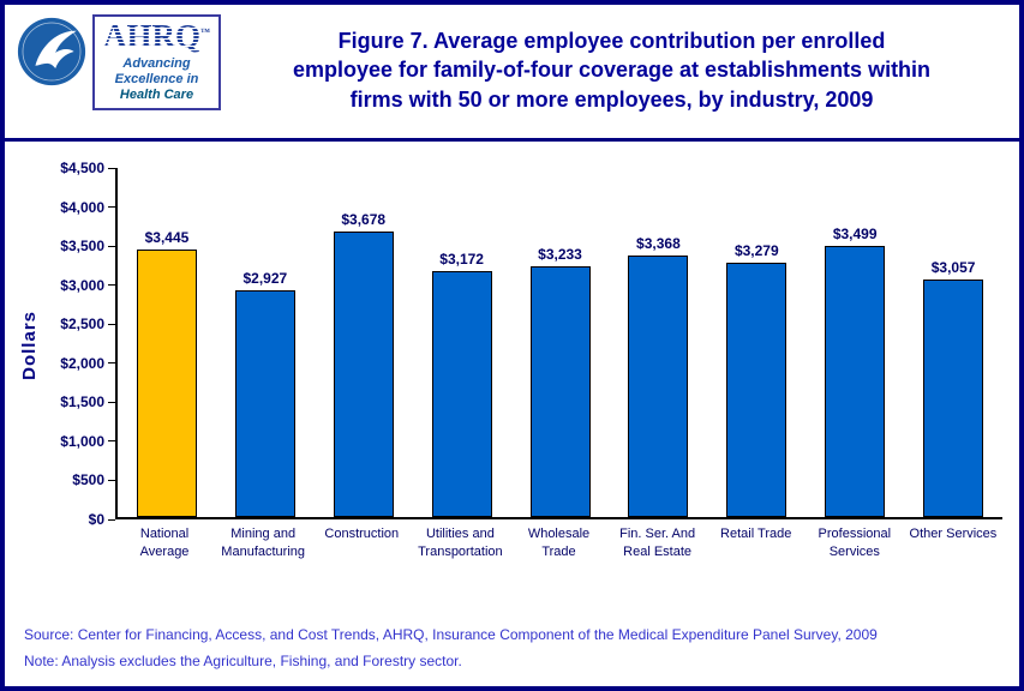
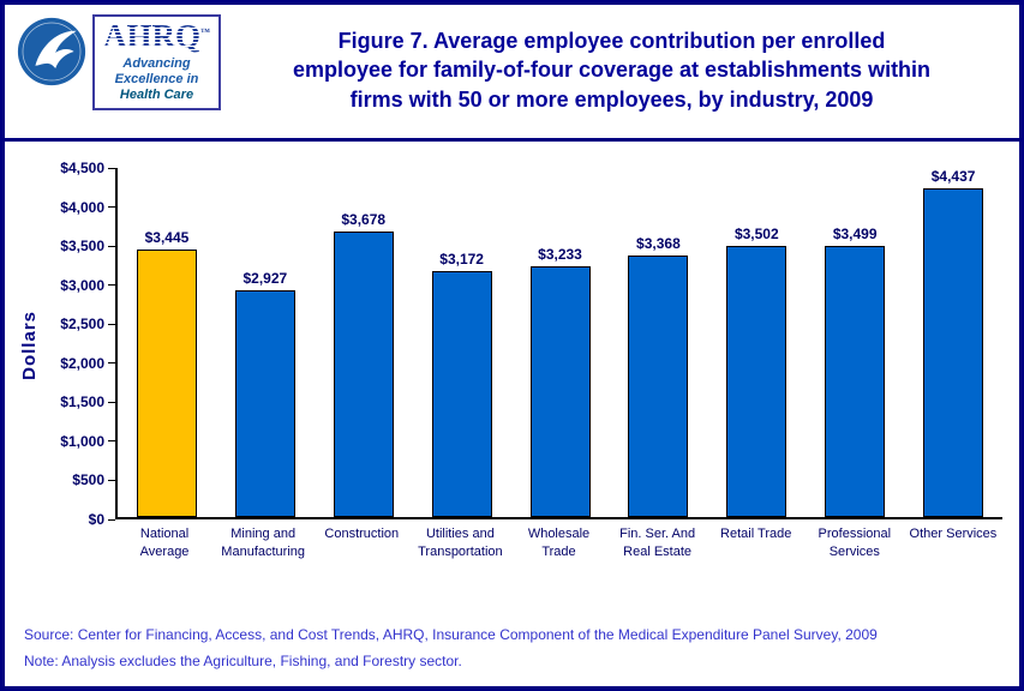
Retail Trade: $3,279 -> $3,502
Other Services: $3,057 -> $4,437
